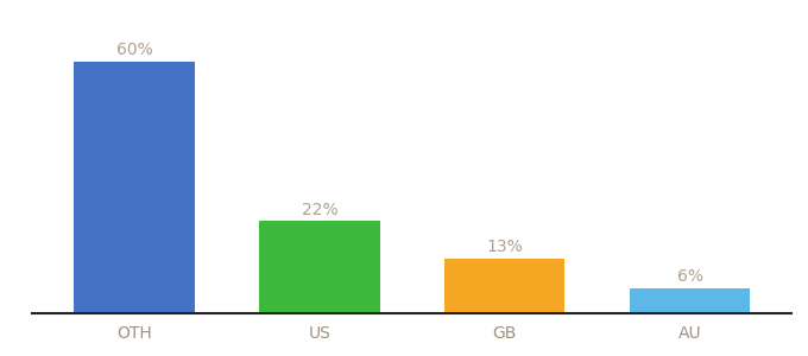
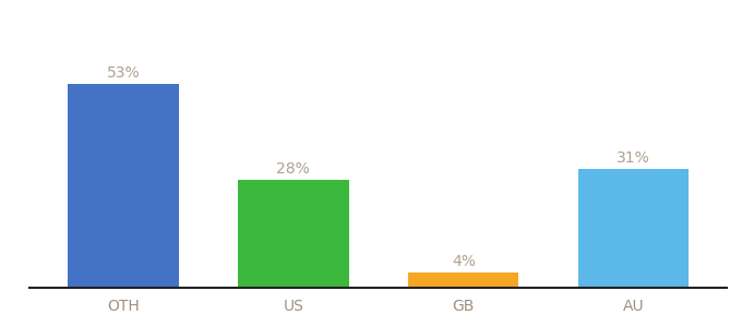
OTH: 60% -> 53%
US: 22% -> 28%
GB: 13% -> 4%
AU: 6% -> 31%
